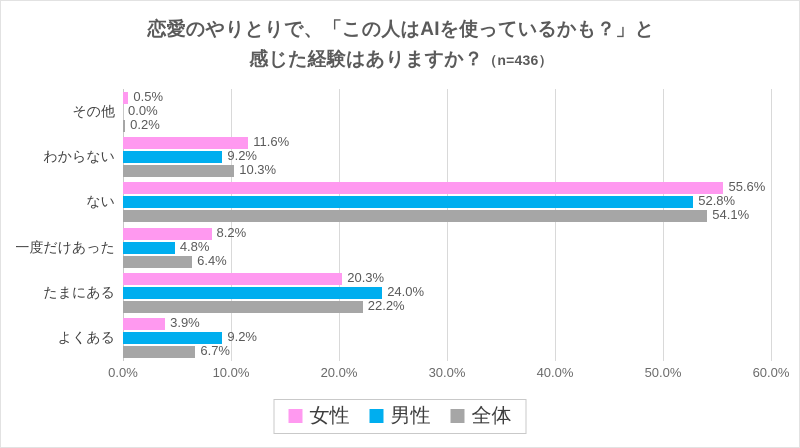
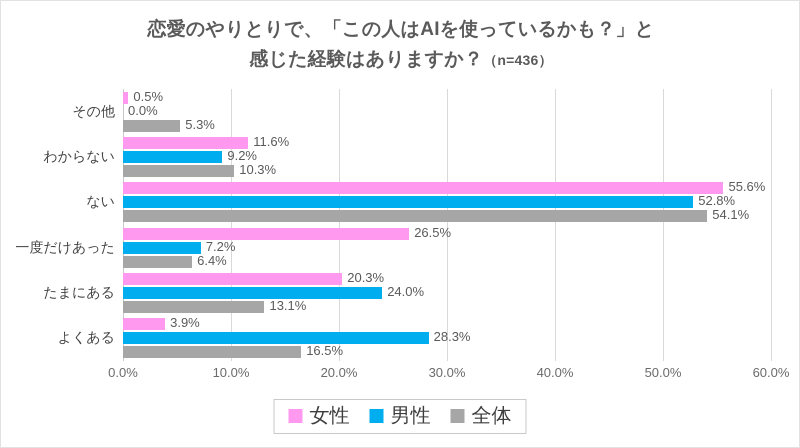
全体/その他: 0.2% -> 5.3%
女性/一度だけあった: 8.2% -> 26.5%
男性/一度だけあった: 4.8% -> 7.2%
全体/たまにある: 22.2% -> 13.1%
男性/よくある: 9.2% -> 28.3%
全体/よくある: 6.7% -> 16.5%
